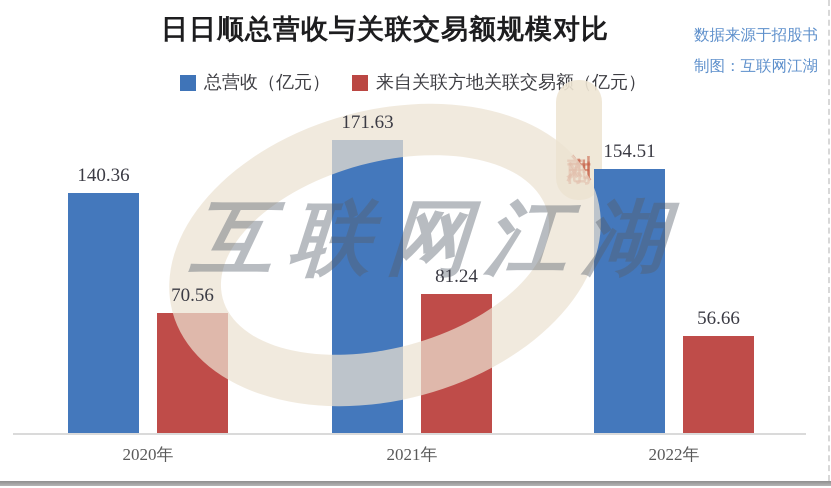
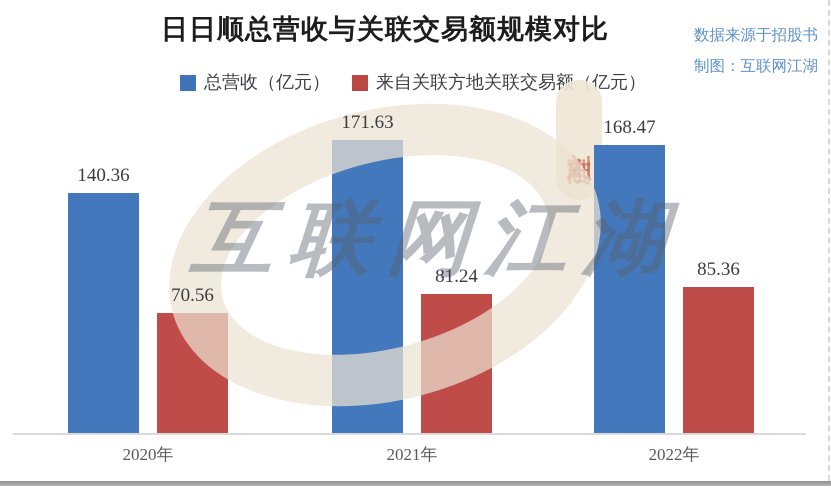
总营收（亿元）/2022年: 154.51 -> 168.47
来自关联方地关联交易额（亿元）/2022年: 56.66 -> 85.36
